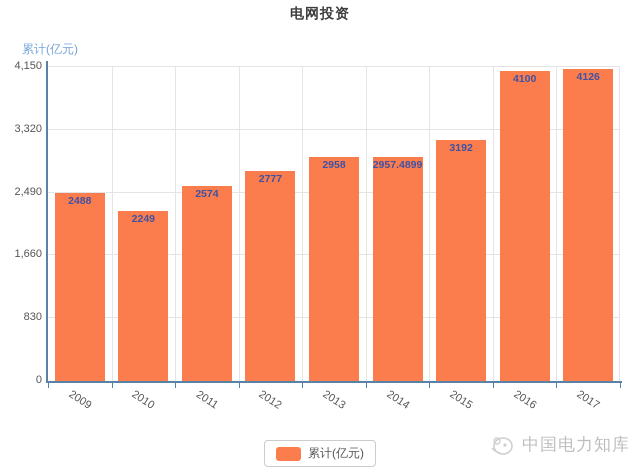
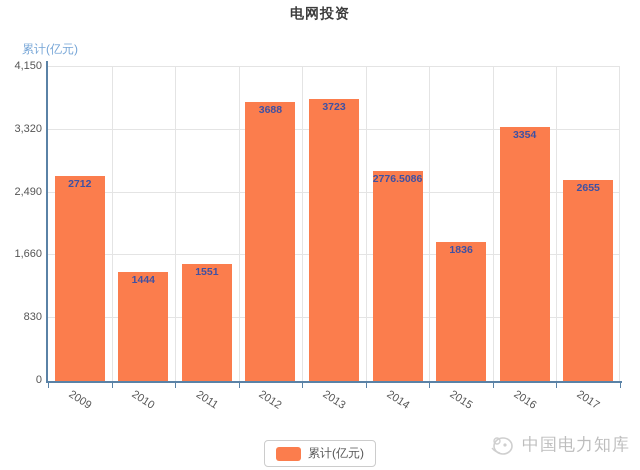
2009: 2488 -> 2712
2010: 2249 -> 1444
2011: 2574 -> 1551
2012: 2777 -> 3688
2013: 2958 -> 3723
2014: 2957.4899 -> 2776.5086
2015: 3192 -> 1836
2016: 4100 -> 3354
2017: 4126 -> 2655
